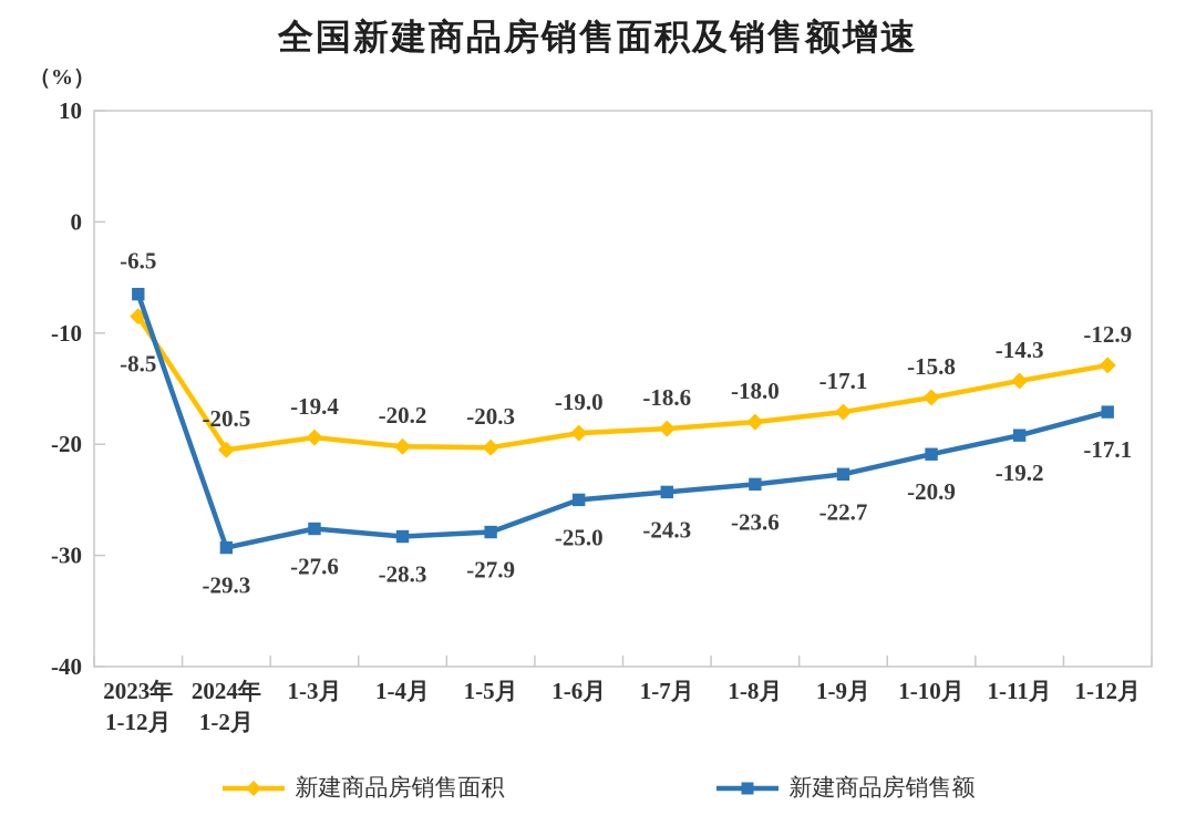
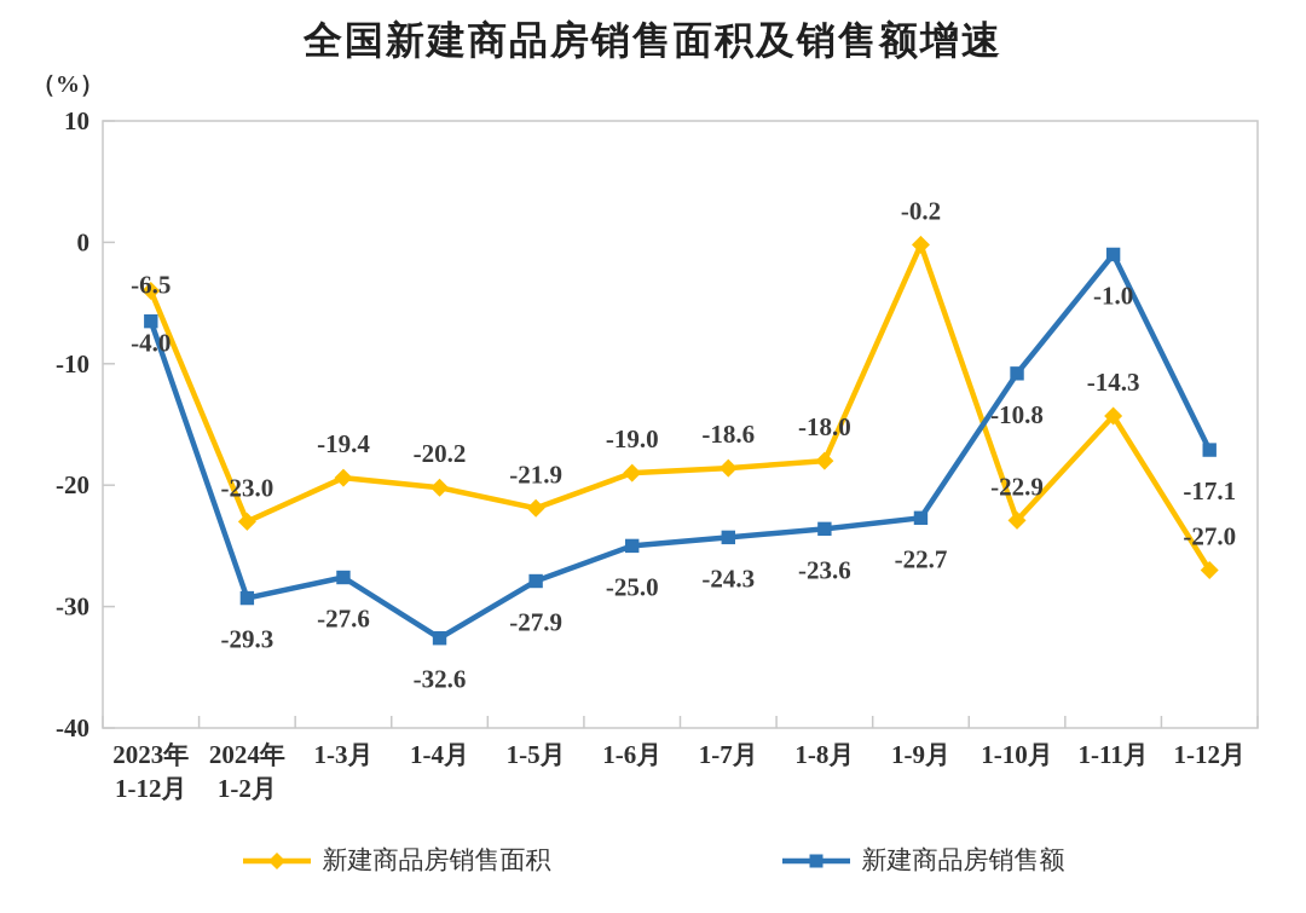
新建商品房销售面积/2023年 1-12月: -8.5 -> -4.0
新建商品房销售面积/2024年 1-2月: -20.5 -> -23.0
新建商品房销售额/1-4月: -28.3 -> -32.6
新建商品房销售面积/1-5月: -20.3 -> -21.9
新建商品房销售面积/1-9月: -17.1 -> -0.2
新建商品房销售面积/1-10月: -15.8 -> -22.9
新建商品房销售额/1-10月: -20.9 -> -10.8
新建商品房销售额/1-11月: -19.2 -> -1.0
新建商品房销售面积/1-12月: -12.9 -> -27.0
